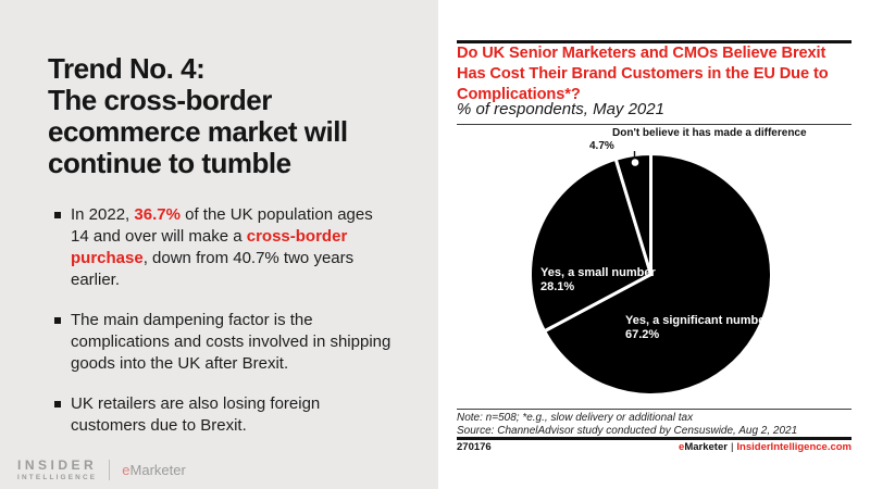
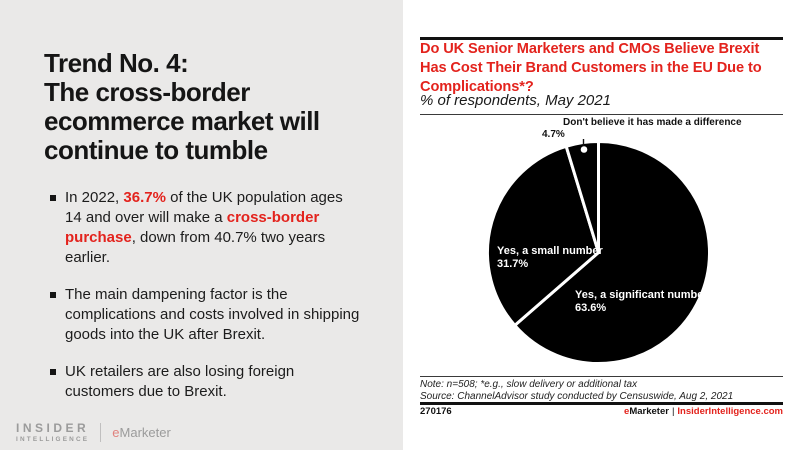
Yes, a significant number: 67.2% -> 63.6%
Yes, a small number: 28.1% -> 31.7%
